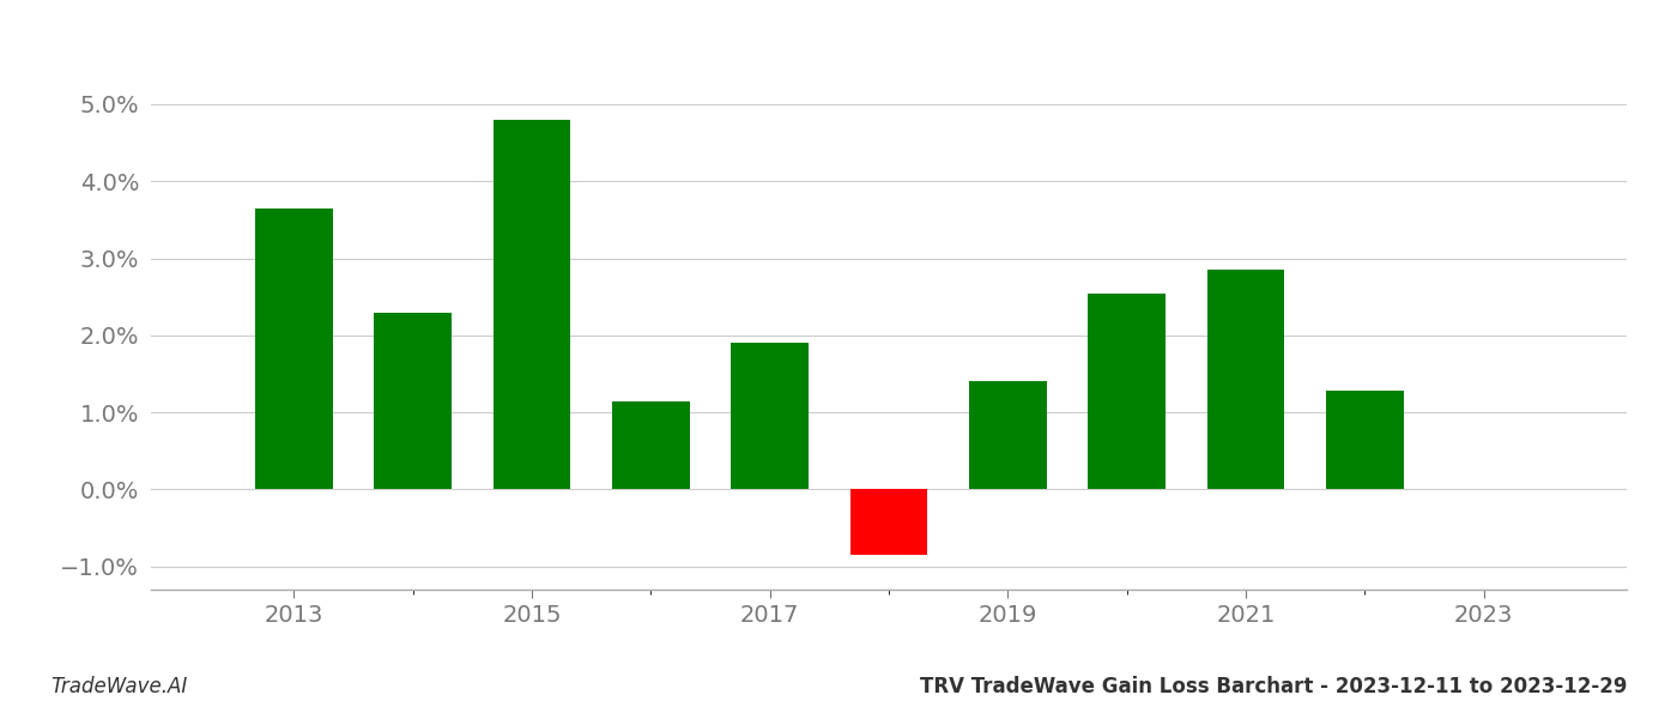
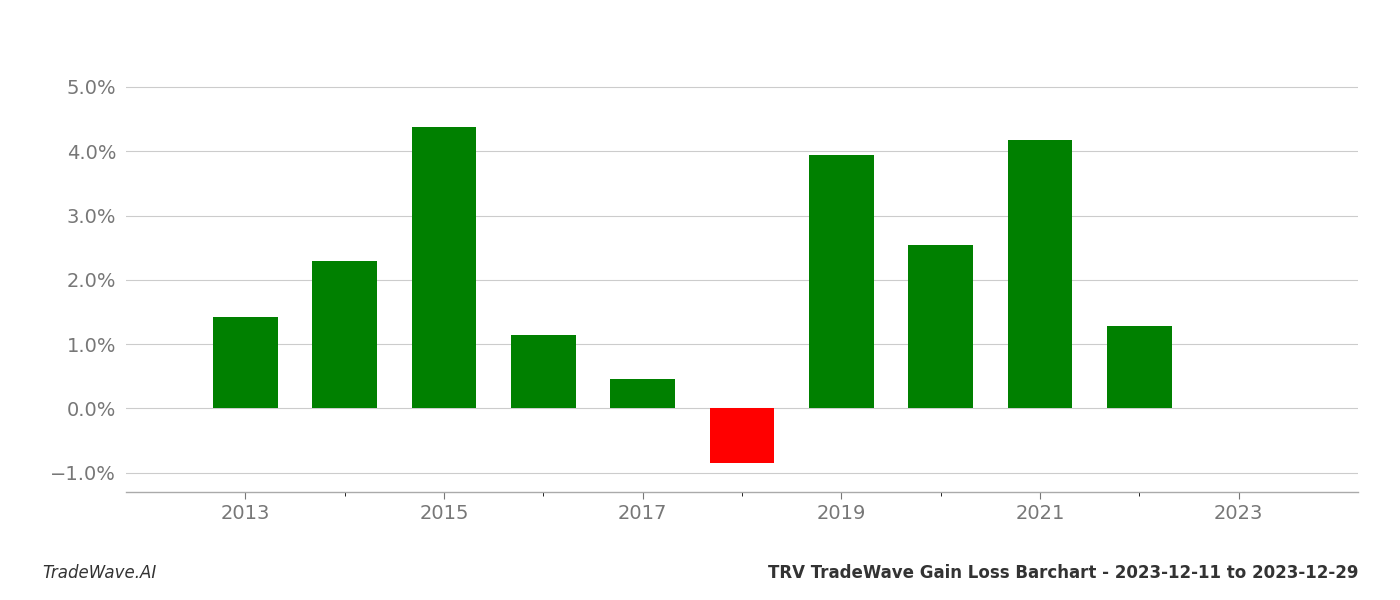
2013: 3.65% -> 1.42%
2015: 4.80% -> 4.38%
2017: 1.90% -> 0.46%
2019: 1.40% -> 3.94%
2021: 2.85% -> 4.18%
